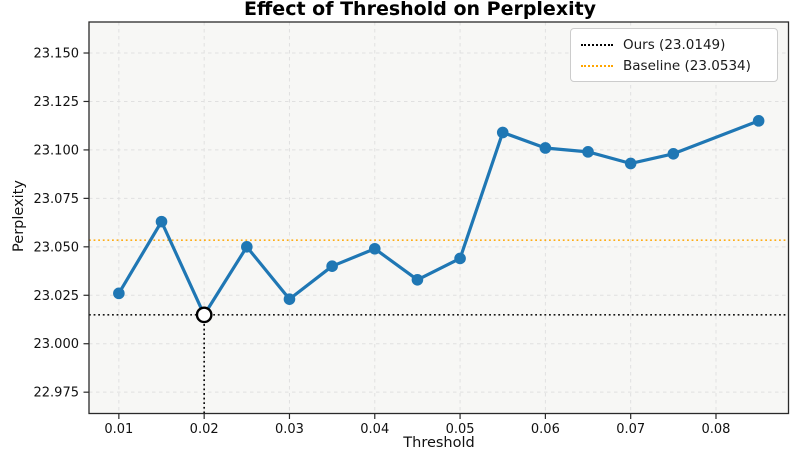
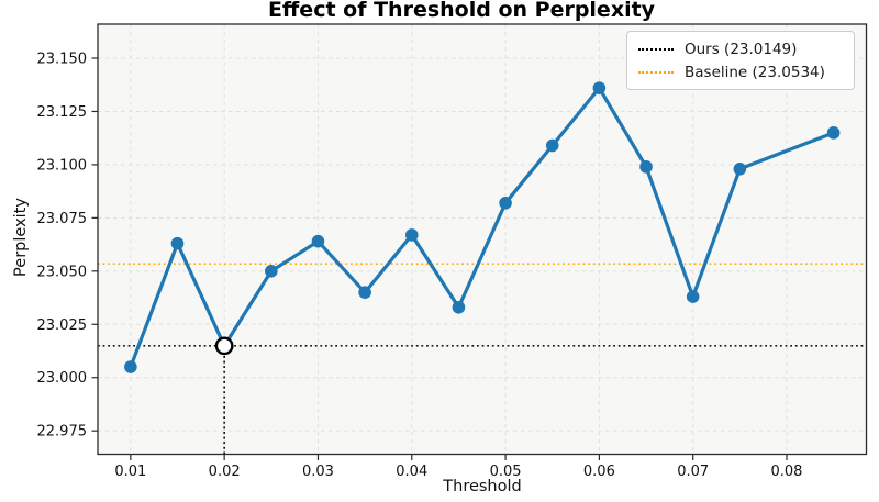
0.01: 23.026 -> 23.005
0.03: 23.023 -> 23.064
0.04: 23.049 -> 23.067
0.05: 23.044 -> 23.082
0.06: 23.101 -> 23.136
0.07: 23.093 -> 23.038
